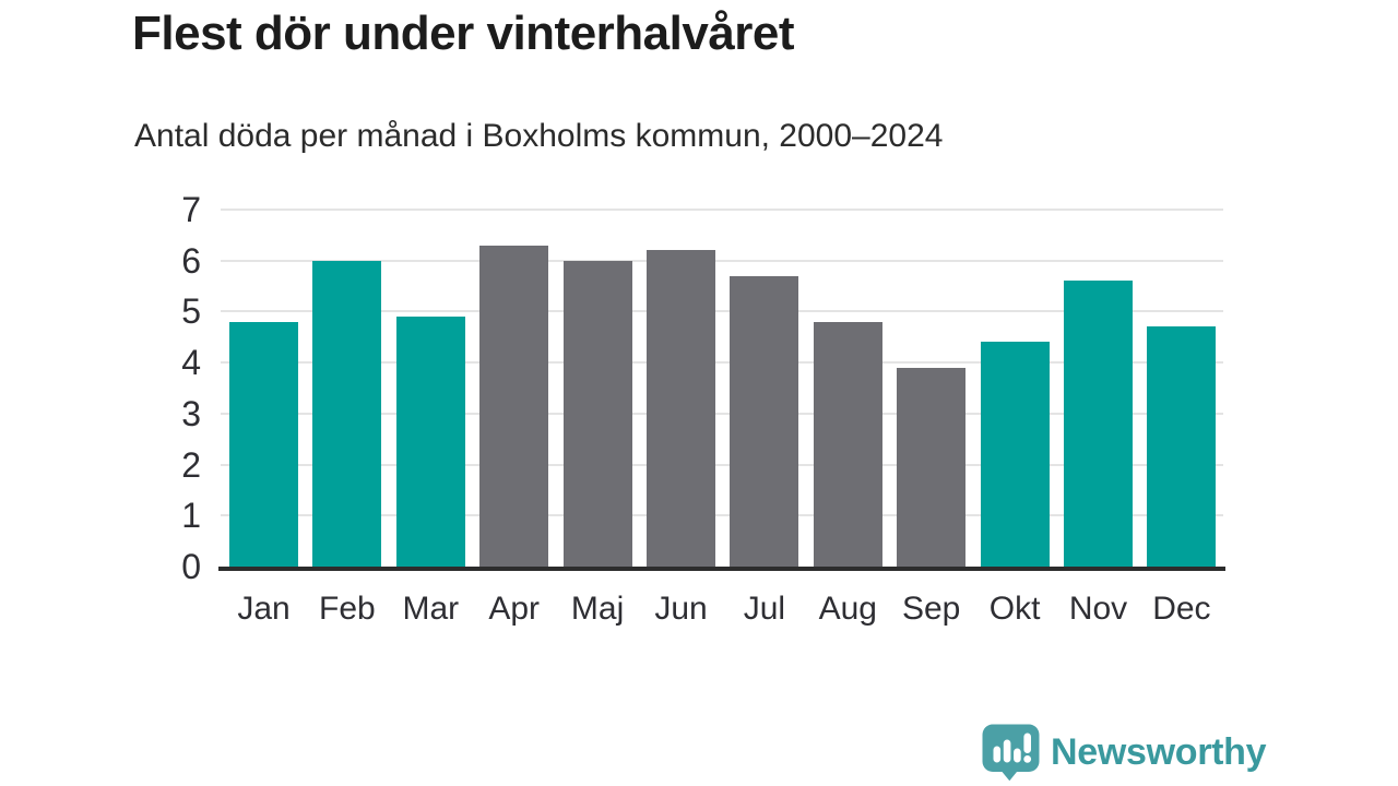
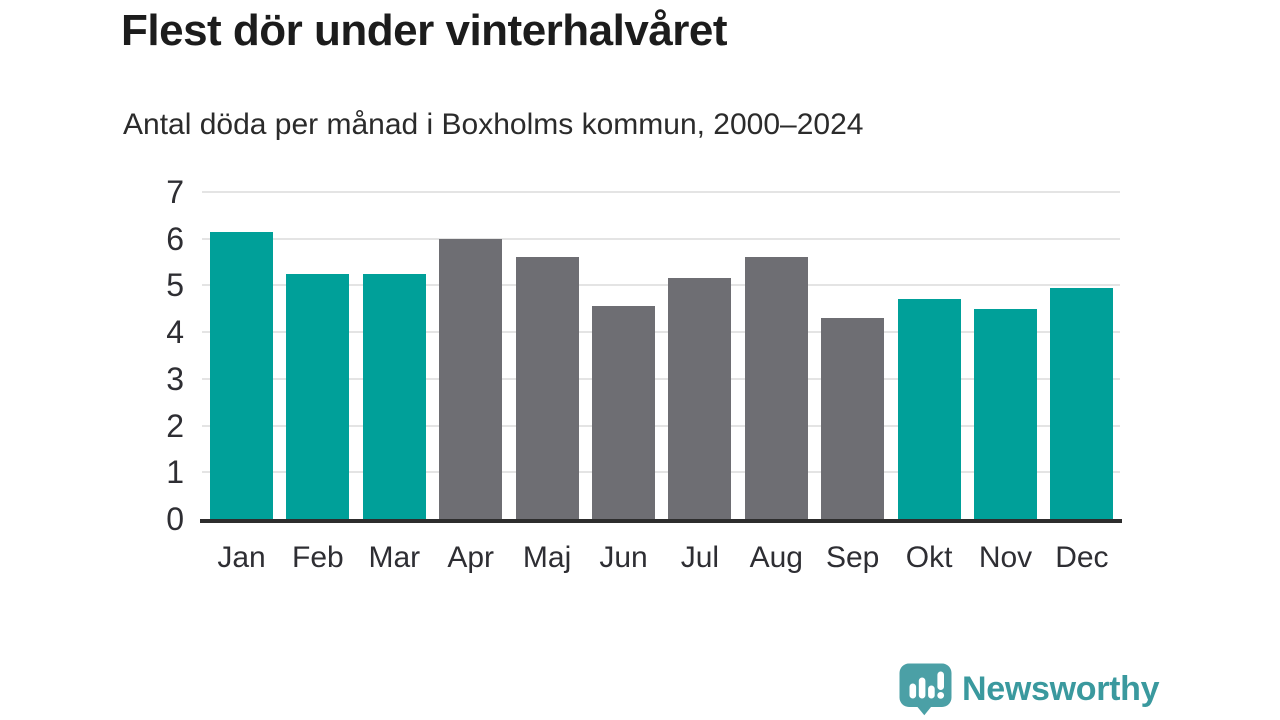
Jan: 4.8 -> 6.2
Feb: 6.0 -> 5.2
Mar: 4.9 -> 5.2
Apr: 6.3 -> 6.0
Maj: 6.0 -> 5.6
Jun: 6.2 -> 4.5
Jul: 5.7 -> 5.2
Aug: 4.8 -> 5.6
Sep: 3.9 -> 4.3
Okt: 4.4 -> 4.7
Nov: 5.6 -> 4.5
Dec: 4.7 -> 5.0
